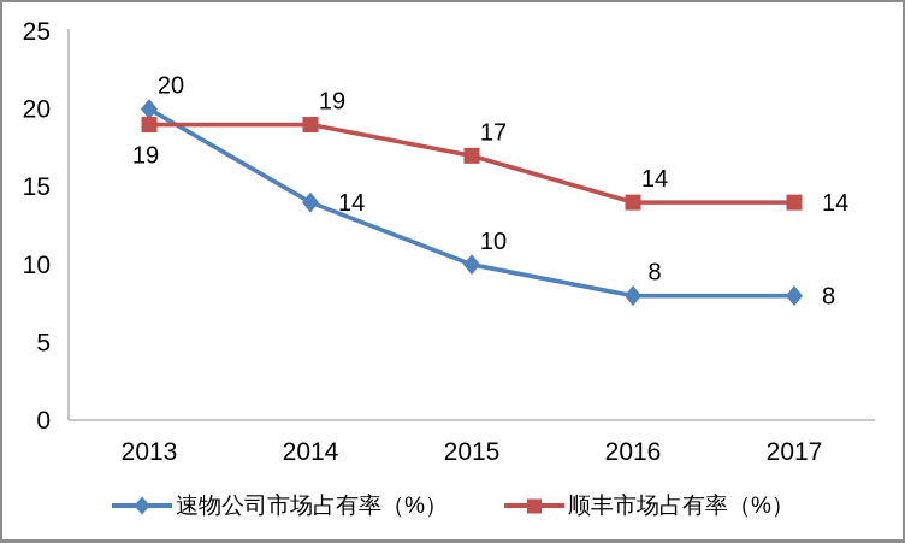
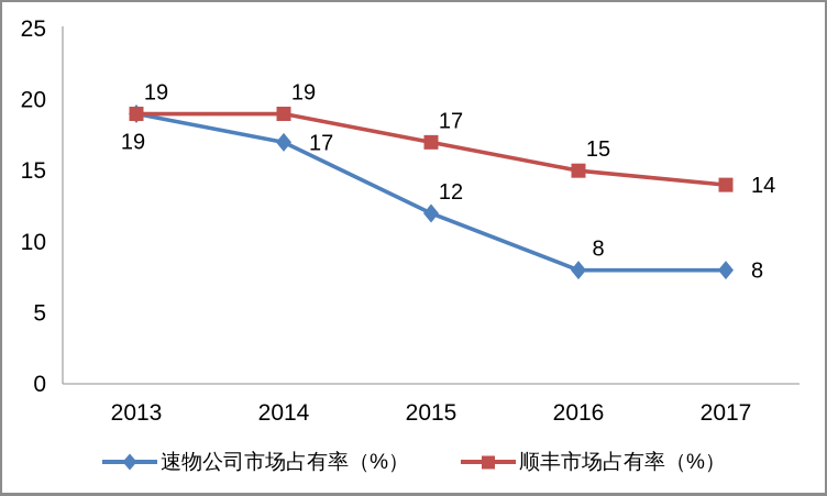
速物公司市场占有率（%）/2013: 20 -> 19
速物公司市场占有率（%）/2014: 14 -> 17
速物公司市场占有率（%）/2015: 10 -> 12
顺丰市场占有率（%）/2016: 14 -> 15
